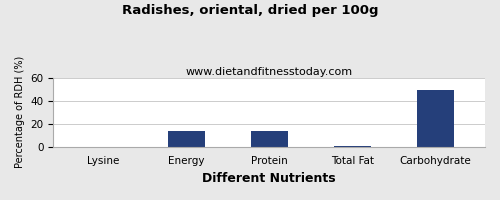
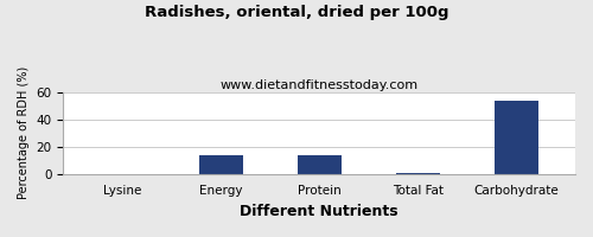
Carbohydrate: 49 -> 54
